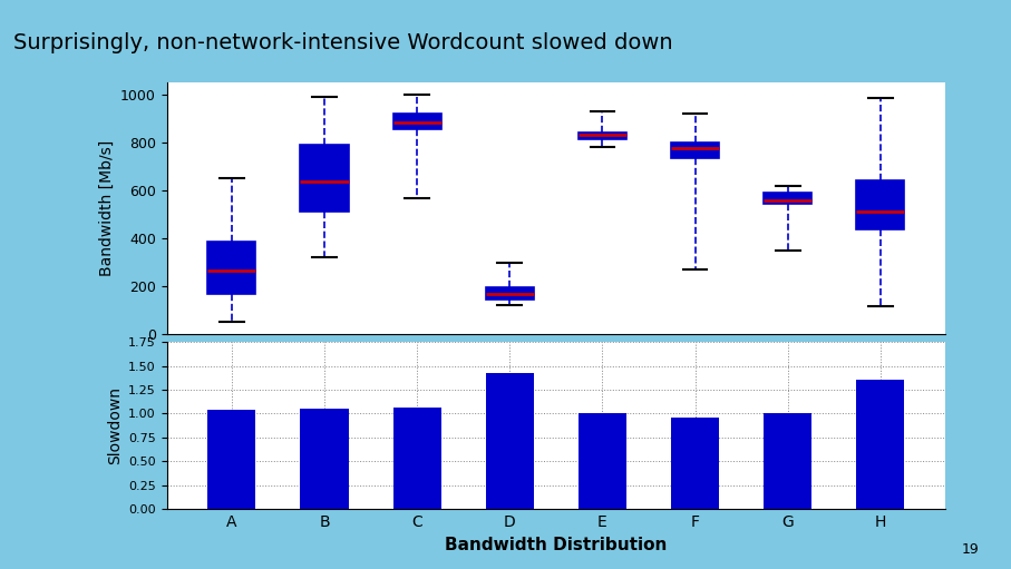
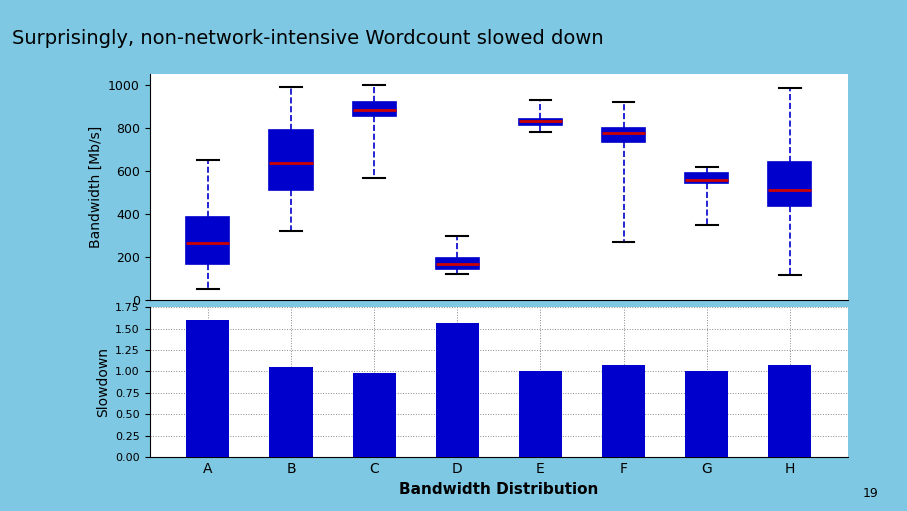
A: 1.04 -> 1.60
C: 1.06 -> 0.98
D: 1.42 -> 1.57
F: 0.96 -> 1.08
H: 1.36 -> 1.07
